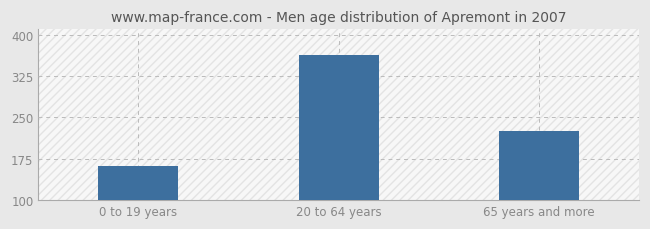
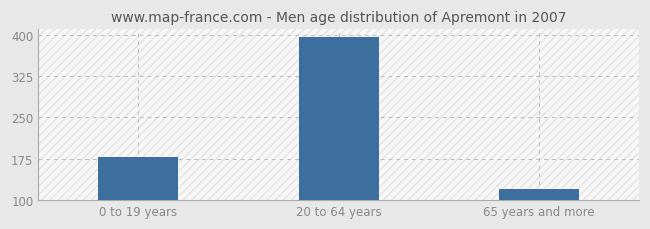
0 to 19 years: 162 -> 178
20 to 64 years: 364 -> 396
65 years and more: 226 -> 120
